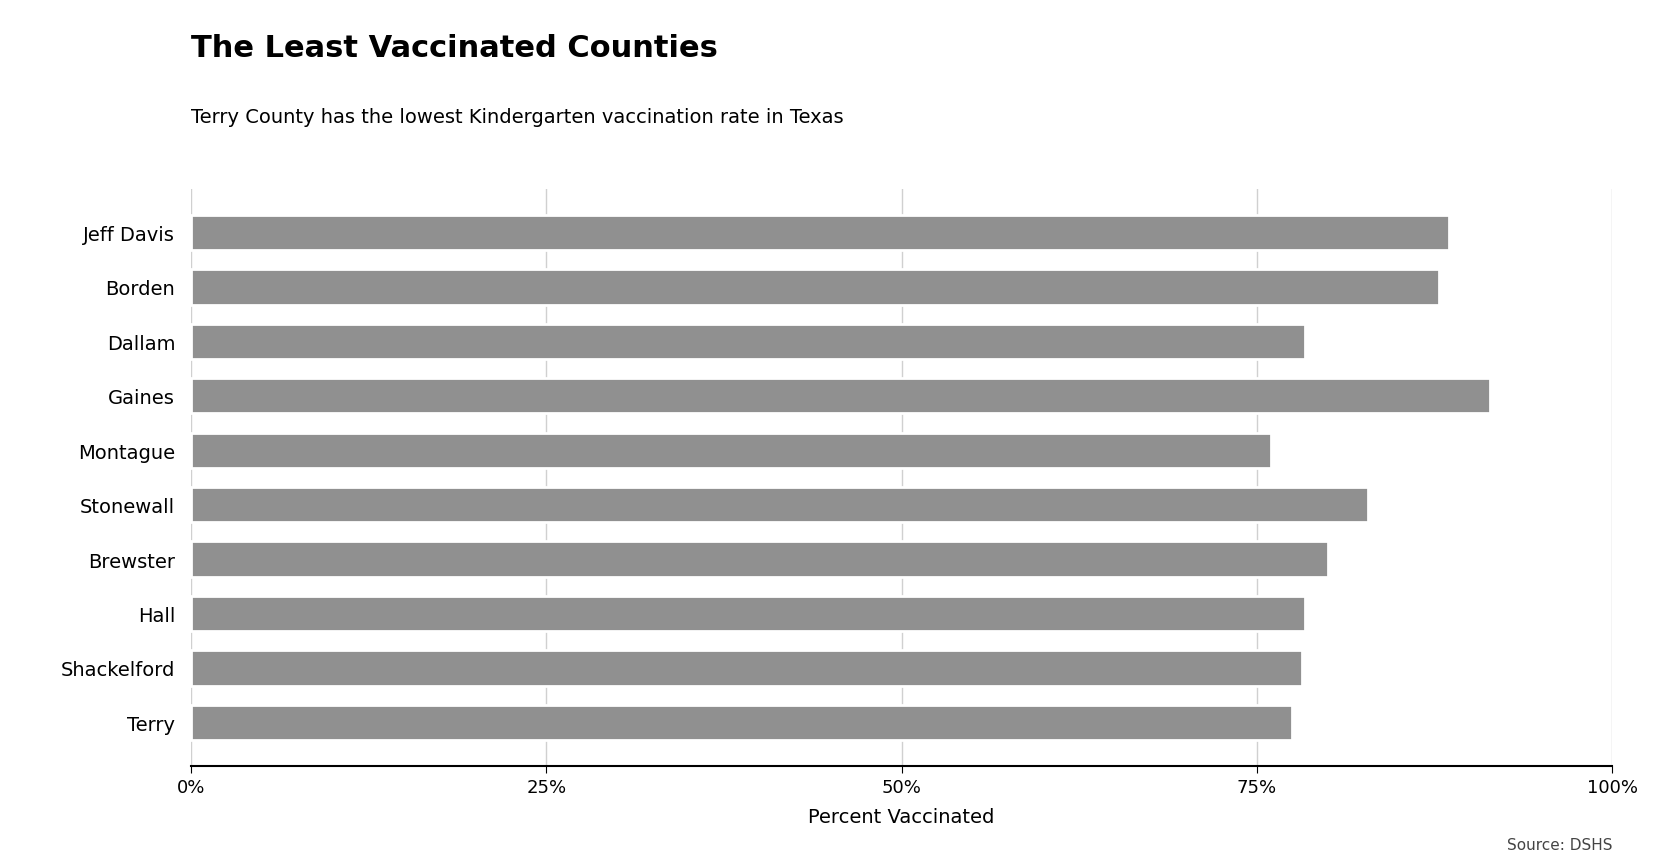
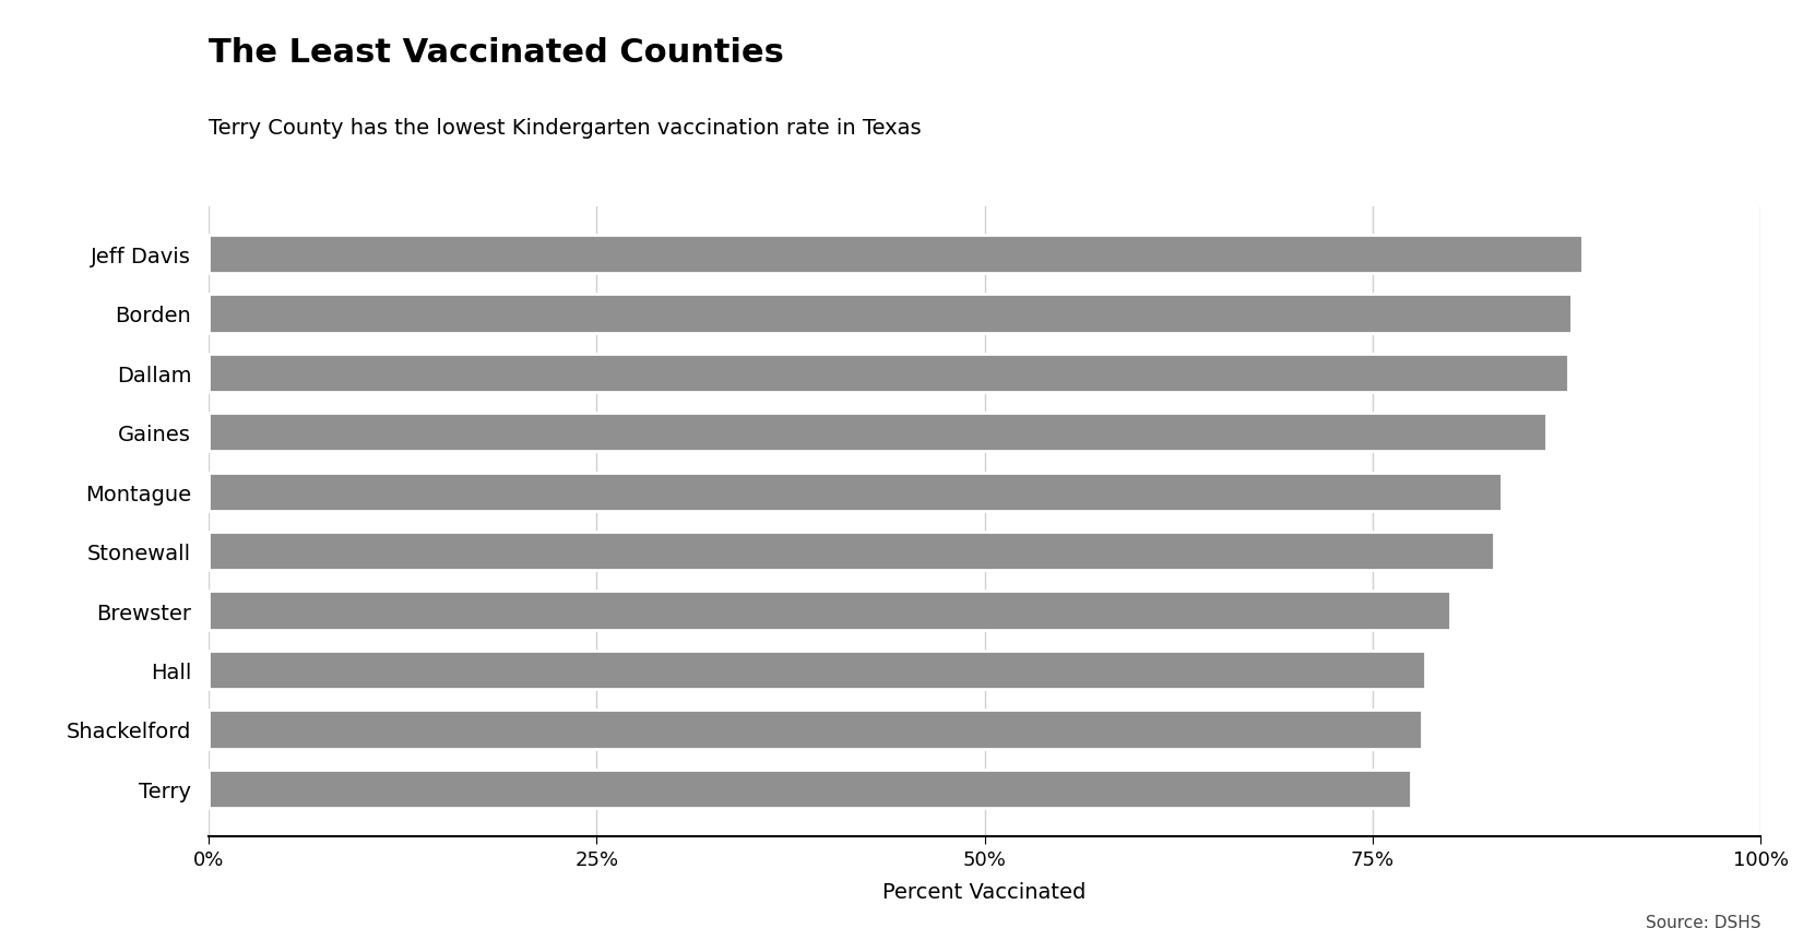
Dallam: 78.4% -> 87.6%
Gaines: 91.4% -> 86.2%
Montague: 76.0% -> 83.3%
